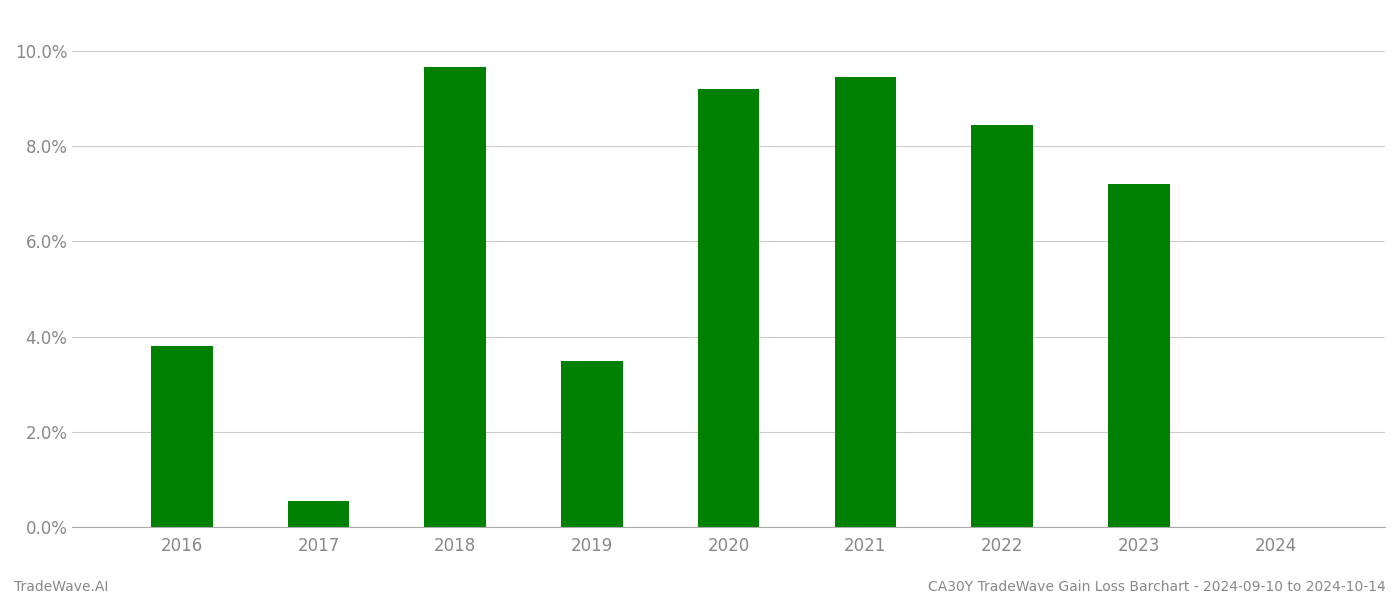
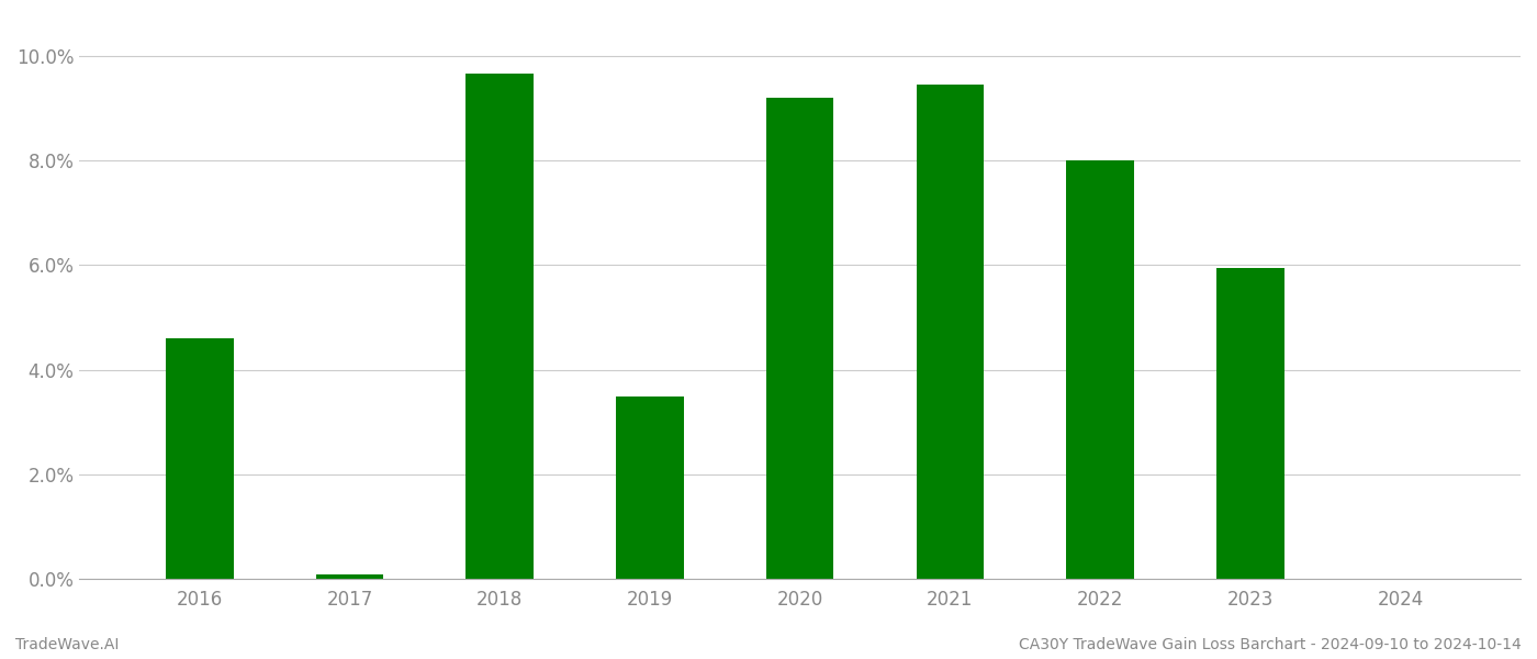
2016: 3.80% -> 4.60%
2017: 0.55% -> 0.10%
2022: 8.45% -> 8.00%
2023: 7.20% -> 5.95%
